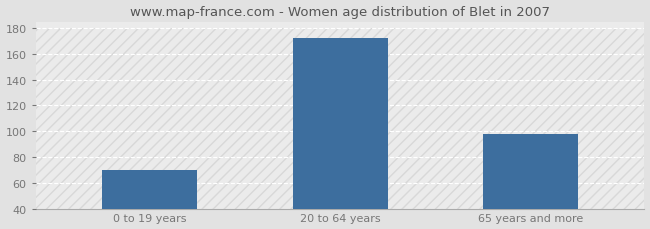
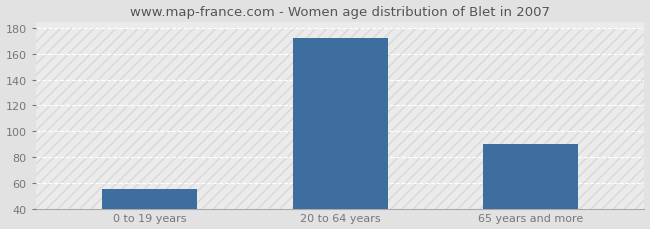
0 to 19 years: 70 -> 55
65 years and more: 98 -> 90
